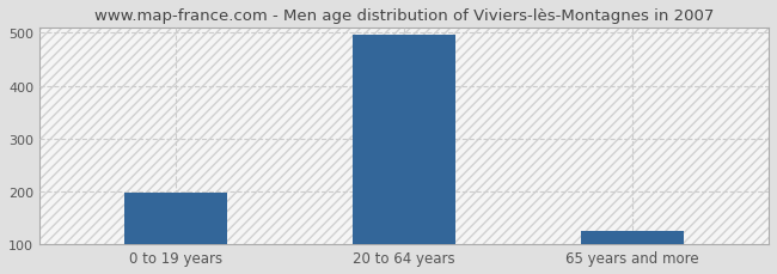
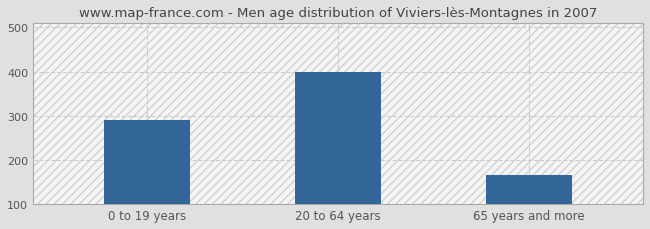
0 to 19 years: 197 -> 290
20 to 64 years: 497 -> 400
65 years and more: 125 -> 165
